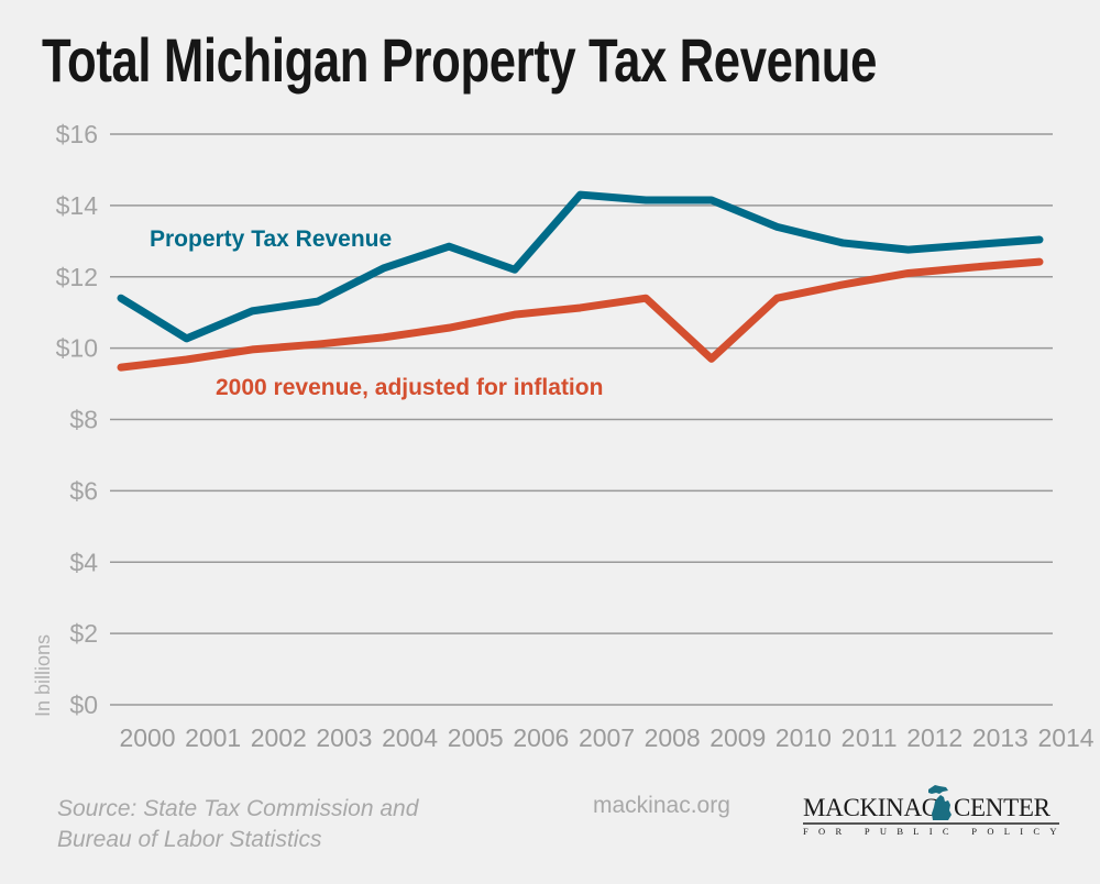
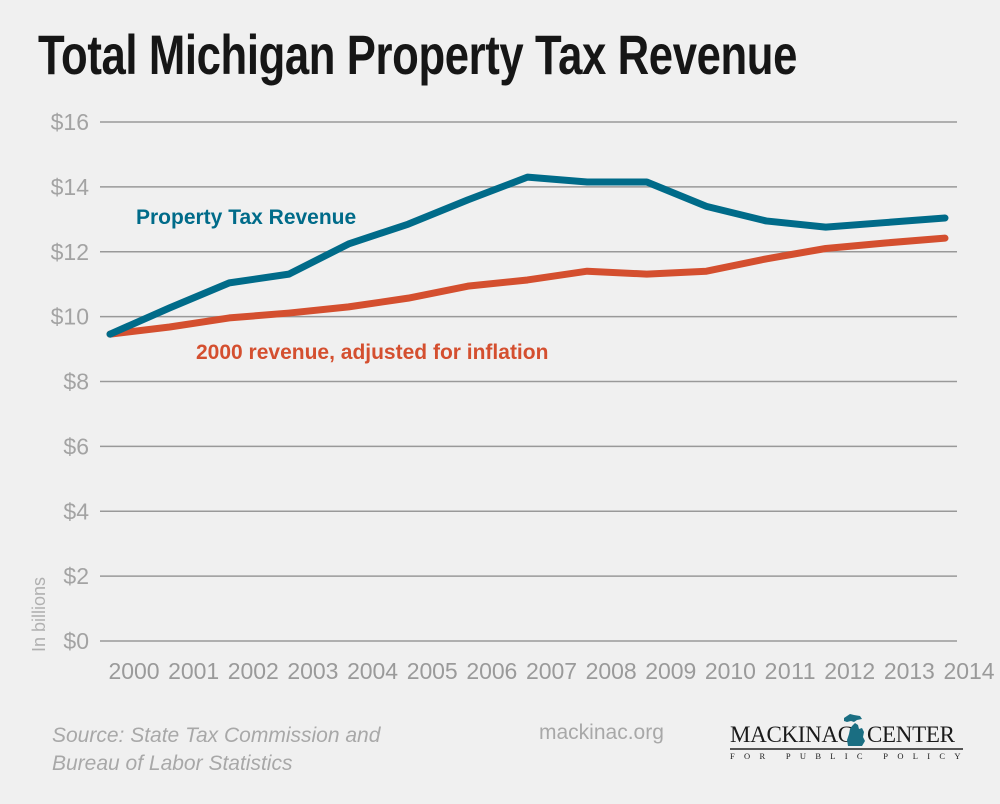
Property Tax Revenue/2000: $11.4 -> $9.5
Property Tax Revenue/2006: $12.2 -> $13.6
2000 revenue, adjusted for inflation/2009: $9.7 -> $11.3
